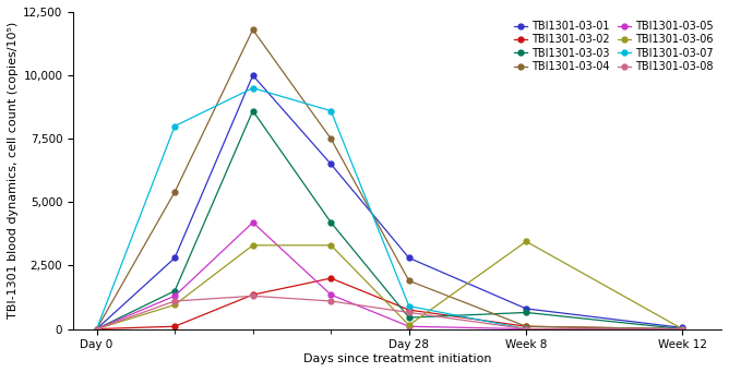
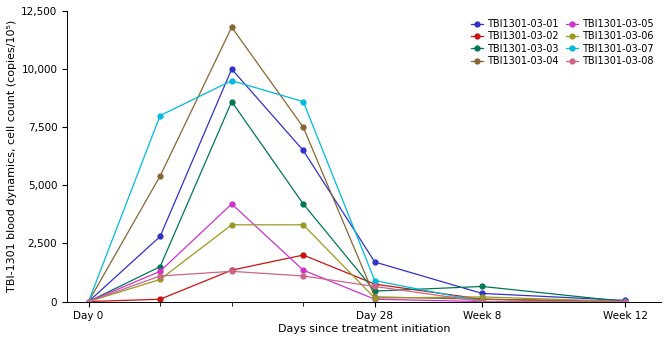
TBI1301-03-01/Day 28: 2,800 -> 1,700
TBI1301-03-04/Day 28: 1,900 -> 200
TBI1301-03-01/Week 8: 800 -> 350
TBI1301-03-06/Week 8: 3,450 -> 200
